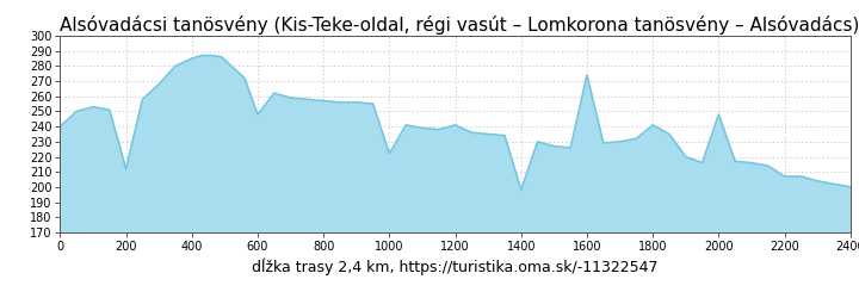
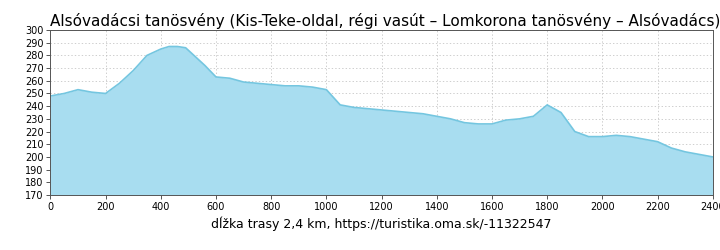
0: 240 -> 248
200: 212 -> 250
600: 248 -> 263
1000: 222 -> 253
1200: 241 -> 237
1400: 198 -> 232
1600: 274 -> 226
2000: 248 -> 216
2200: 207 -> 212
